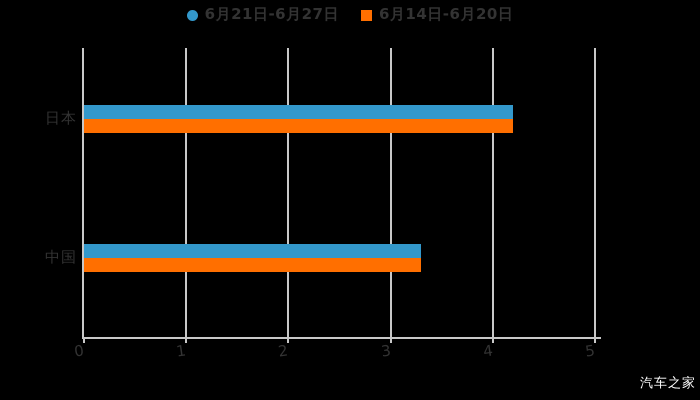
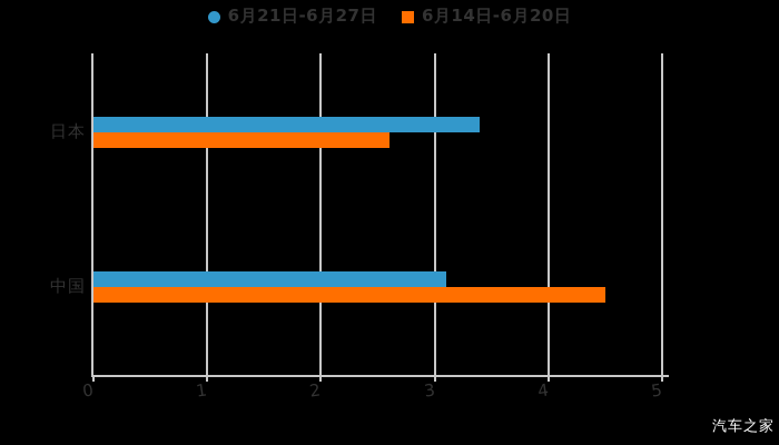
6月21日-6月27日/日本: 4.2 -> 3.4
6月14日-6月20日/日本: 4.2 -> 2.6
6月21日-6月27日/中国: 3.3 -> 3.1
6月14日-6月20日/中国: 3.3 -> 4.5
